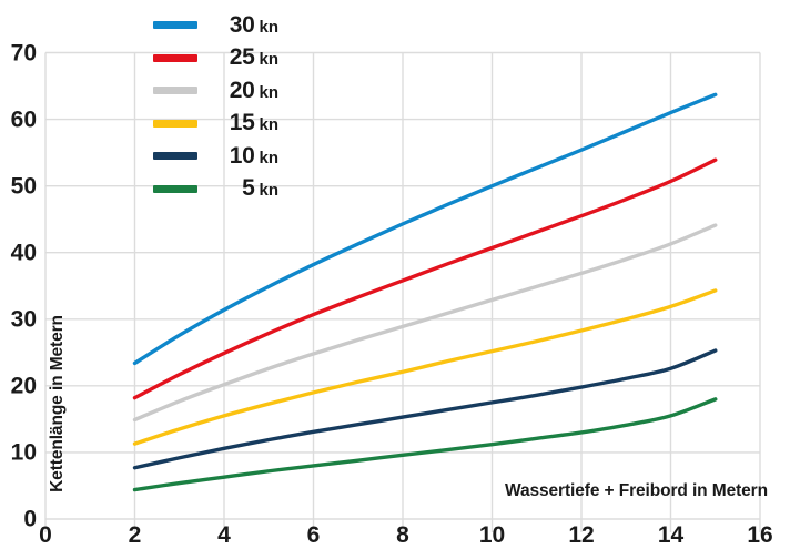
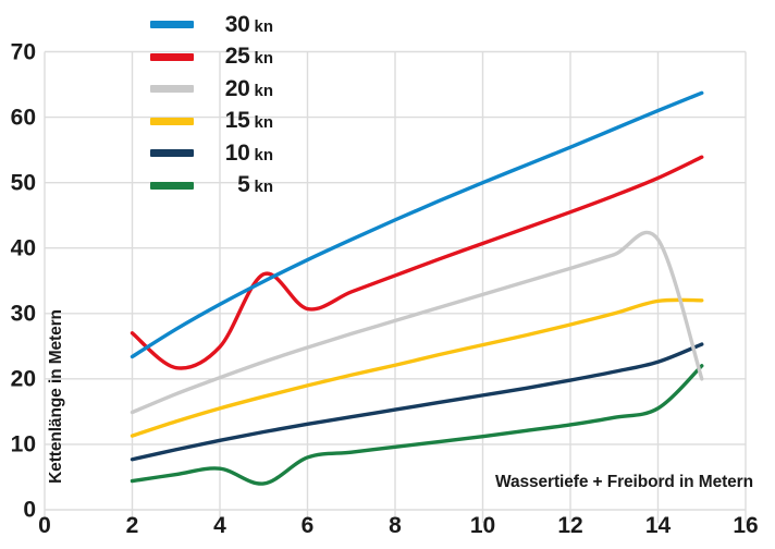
25 kn/2: 18 -> 27
25 kn/5: 28 -> 36
5 kn/5: 7 -> 4
20 kn/15: 44 -> 20
15 kn/15: 34 -> 32
5 kn/15: 18 -> 22
